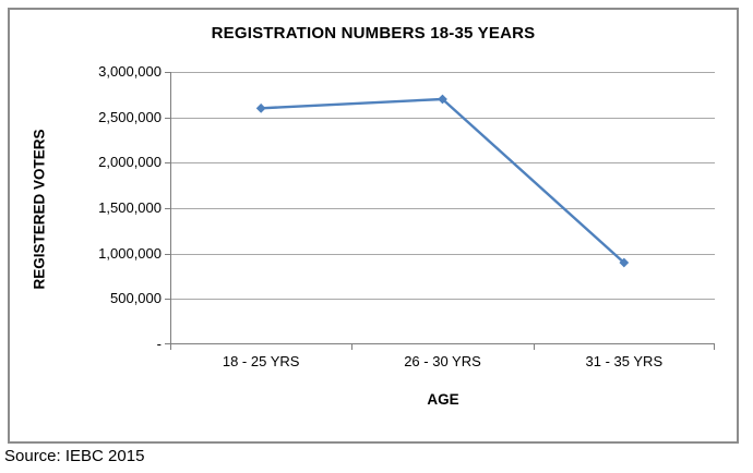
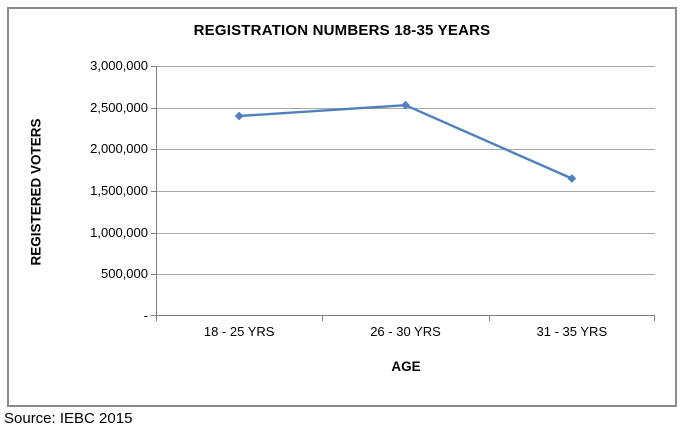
18 - 25 YRS: 2600000 -> 2400000
26 - 30 YRS: 2700000 -> 2500000
31 - 35 YRS: 900000 -> 1600000
